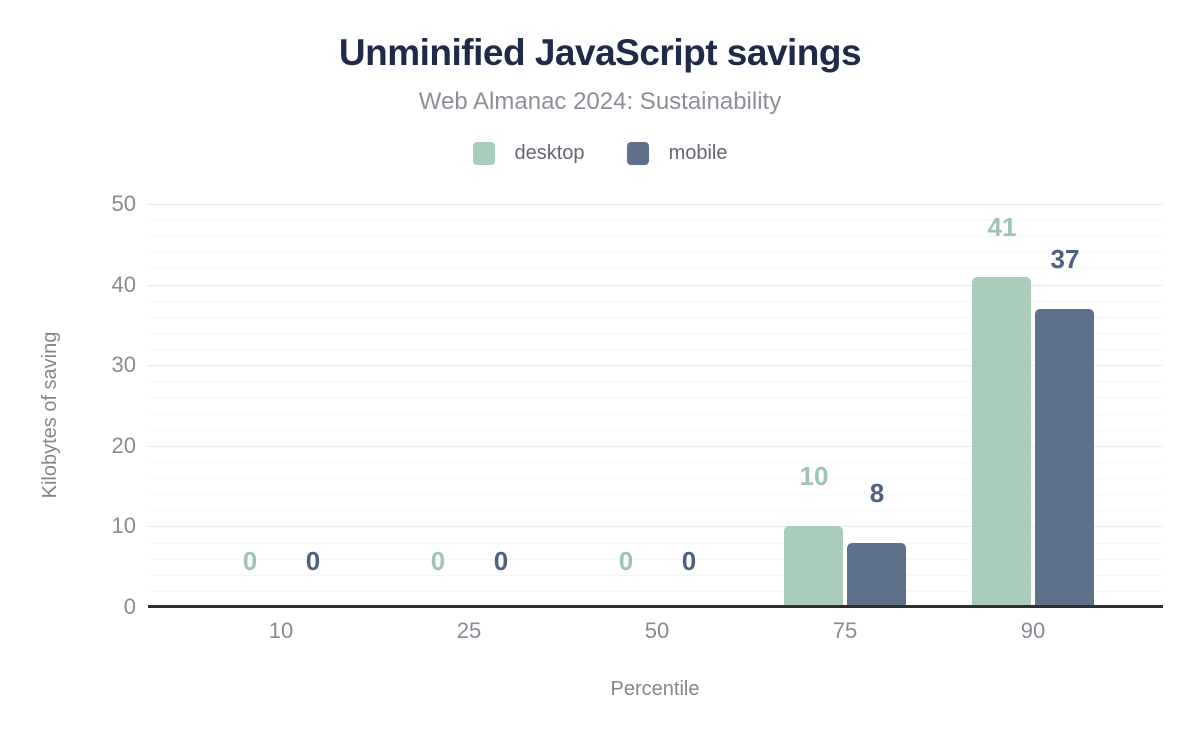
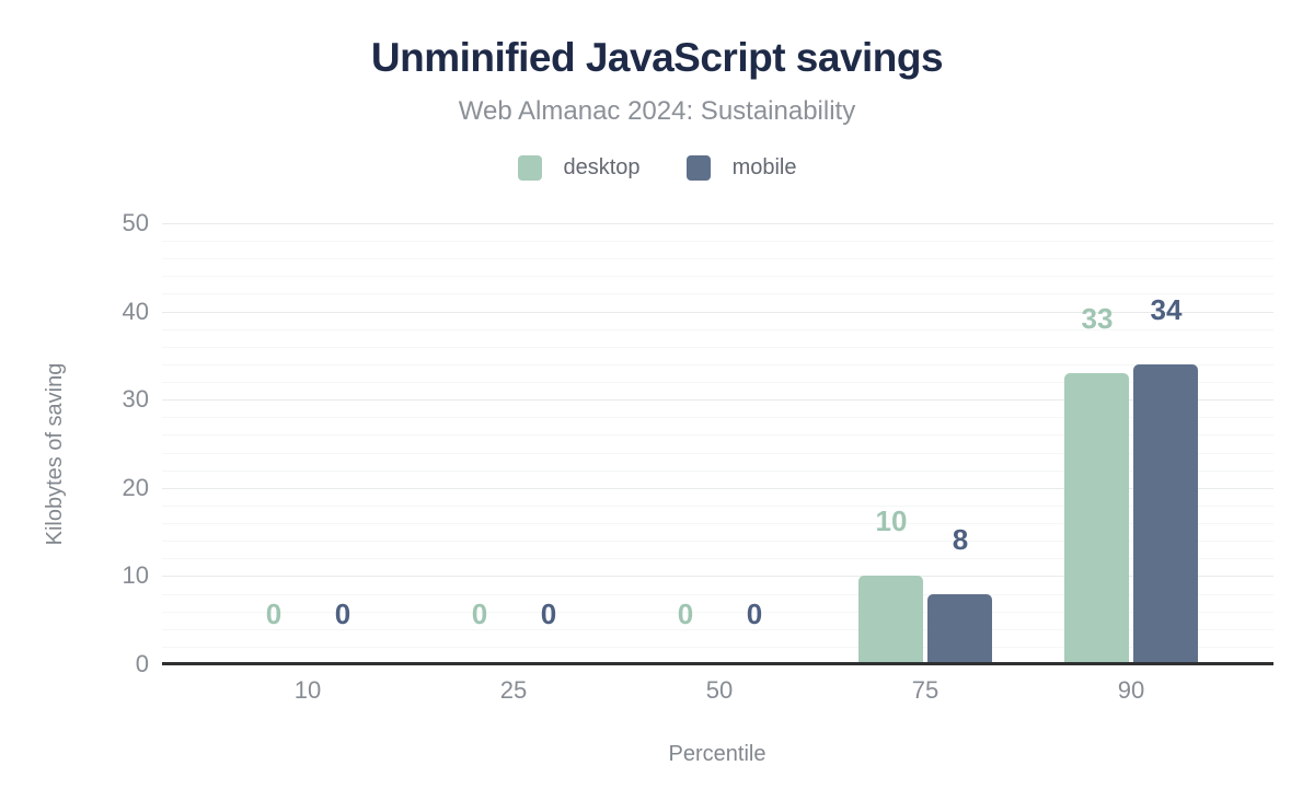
desktop/90: 41 -> 33
mobile/90: 37 -> 34
